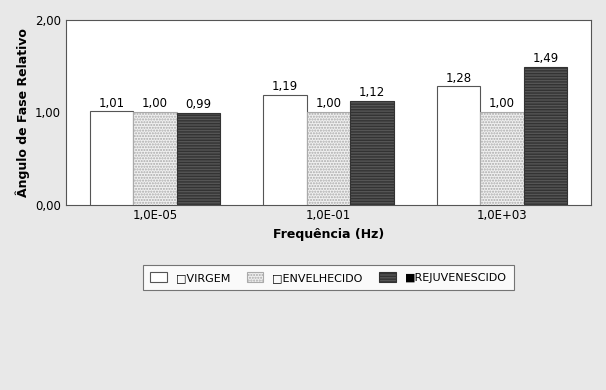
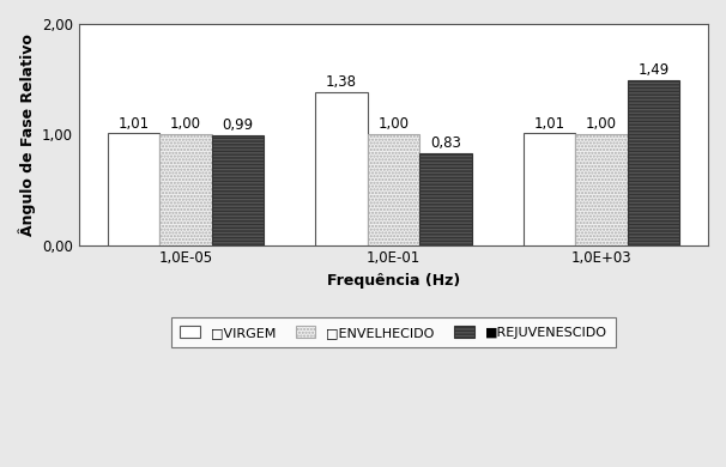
□VIRGEM/1,0E-01: 1,19 -> 1,38
■REJUVENESCIDO/1,0E-01: 1,12 -> 0,83
□VIRGEM/1,0E+03: 1,28 -> 1,01
